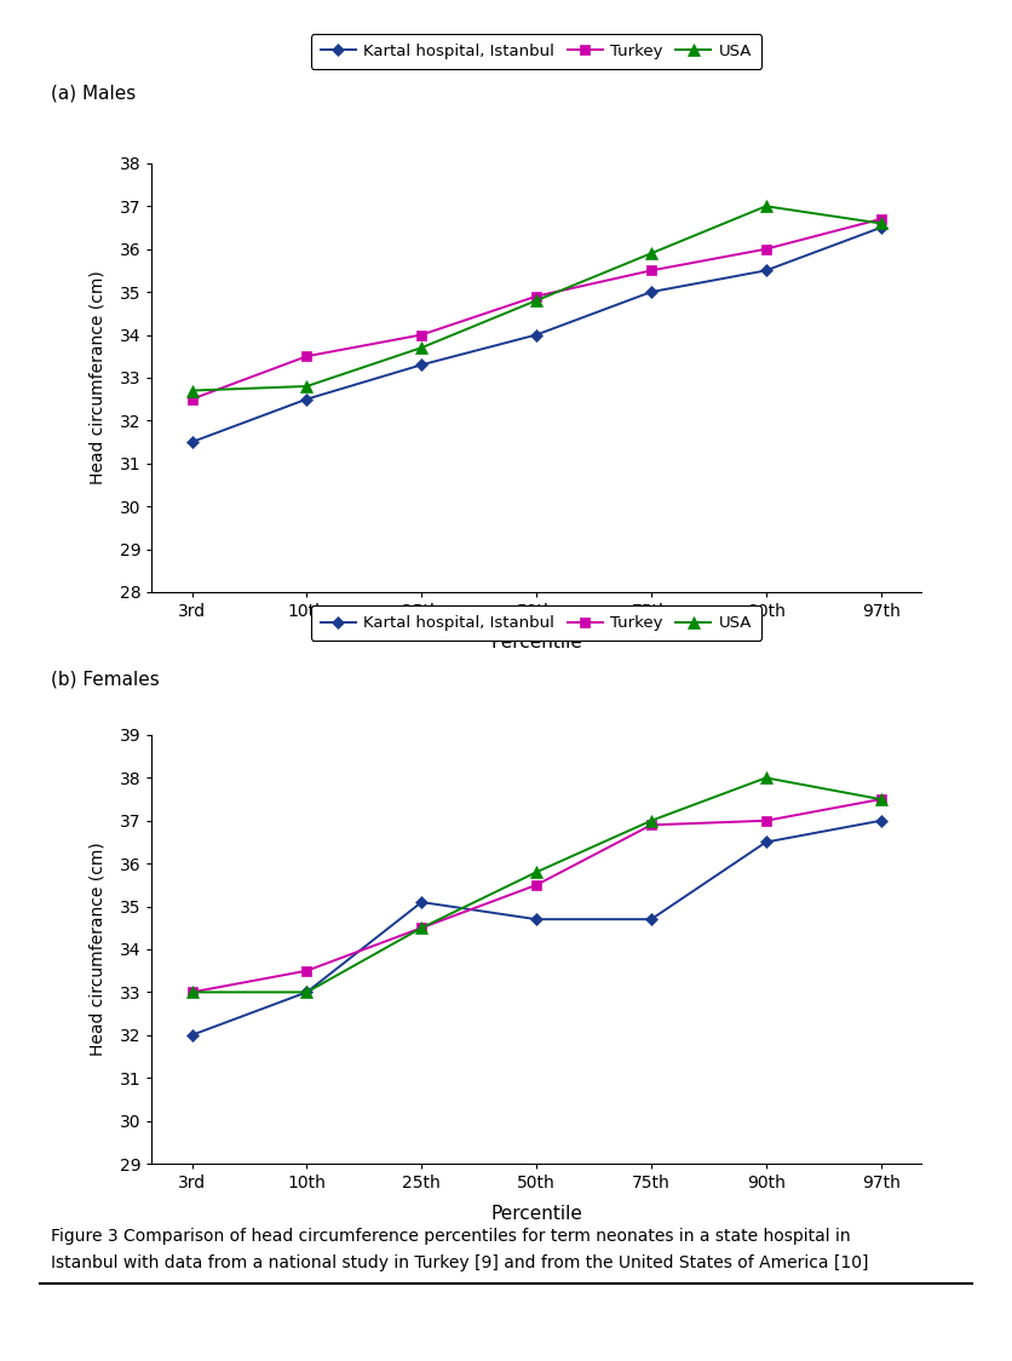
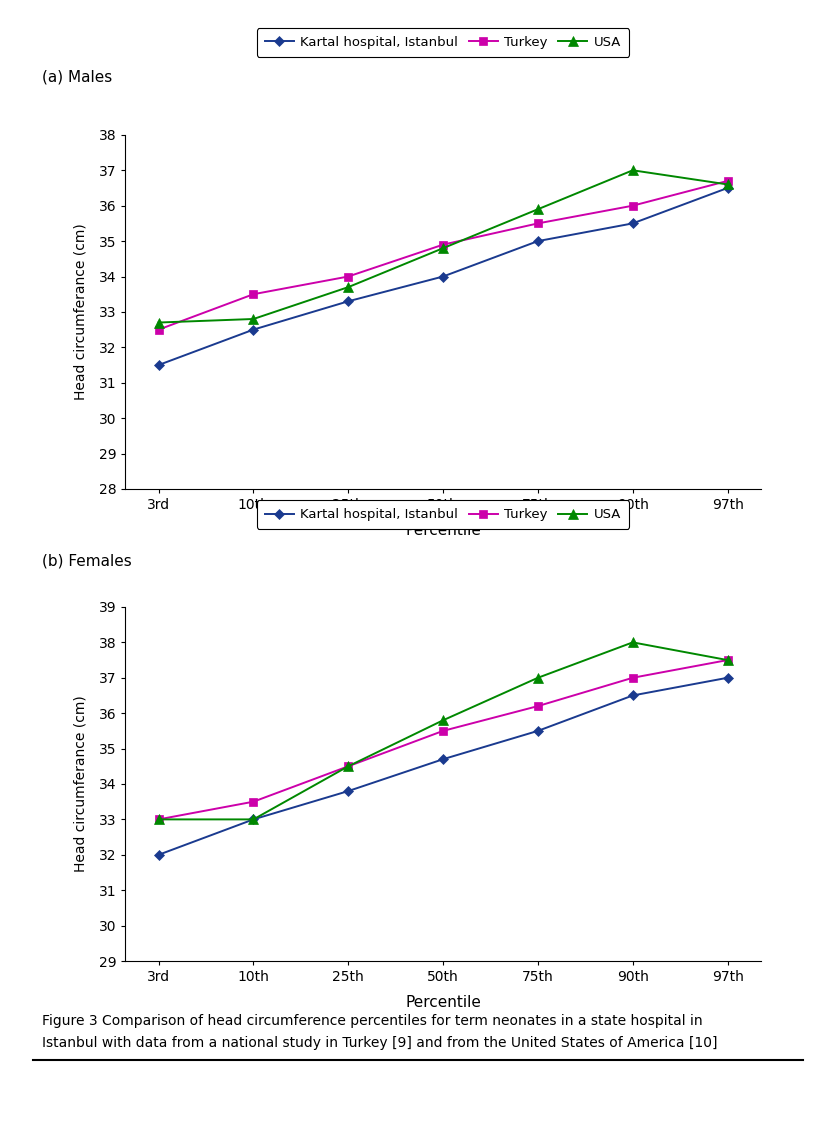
Kartal hospital, Istanbul/25th: 35.1 -> 33.8
Kartal hospital, Istanbul/75th: 34.7 -> 35.5
Turkey/75th: 36.9 -> 36.2
